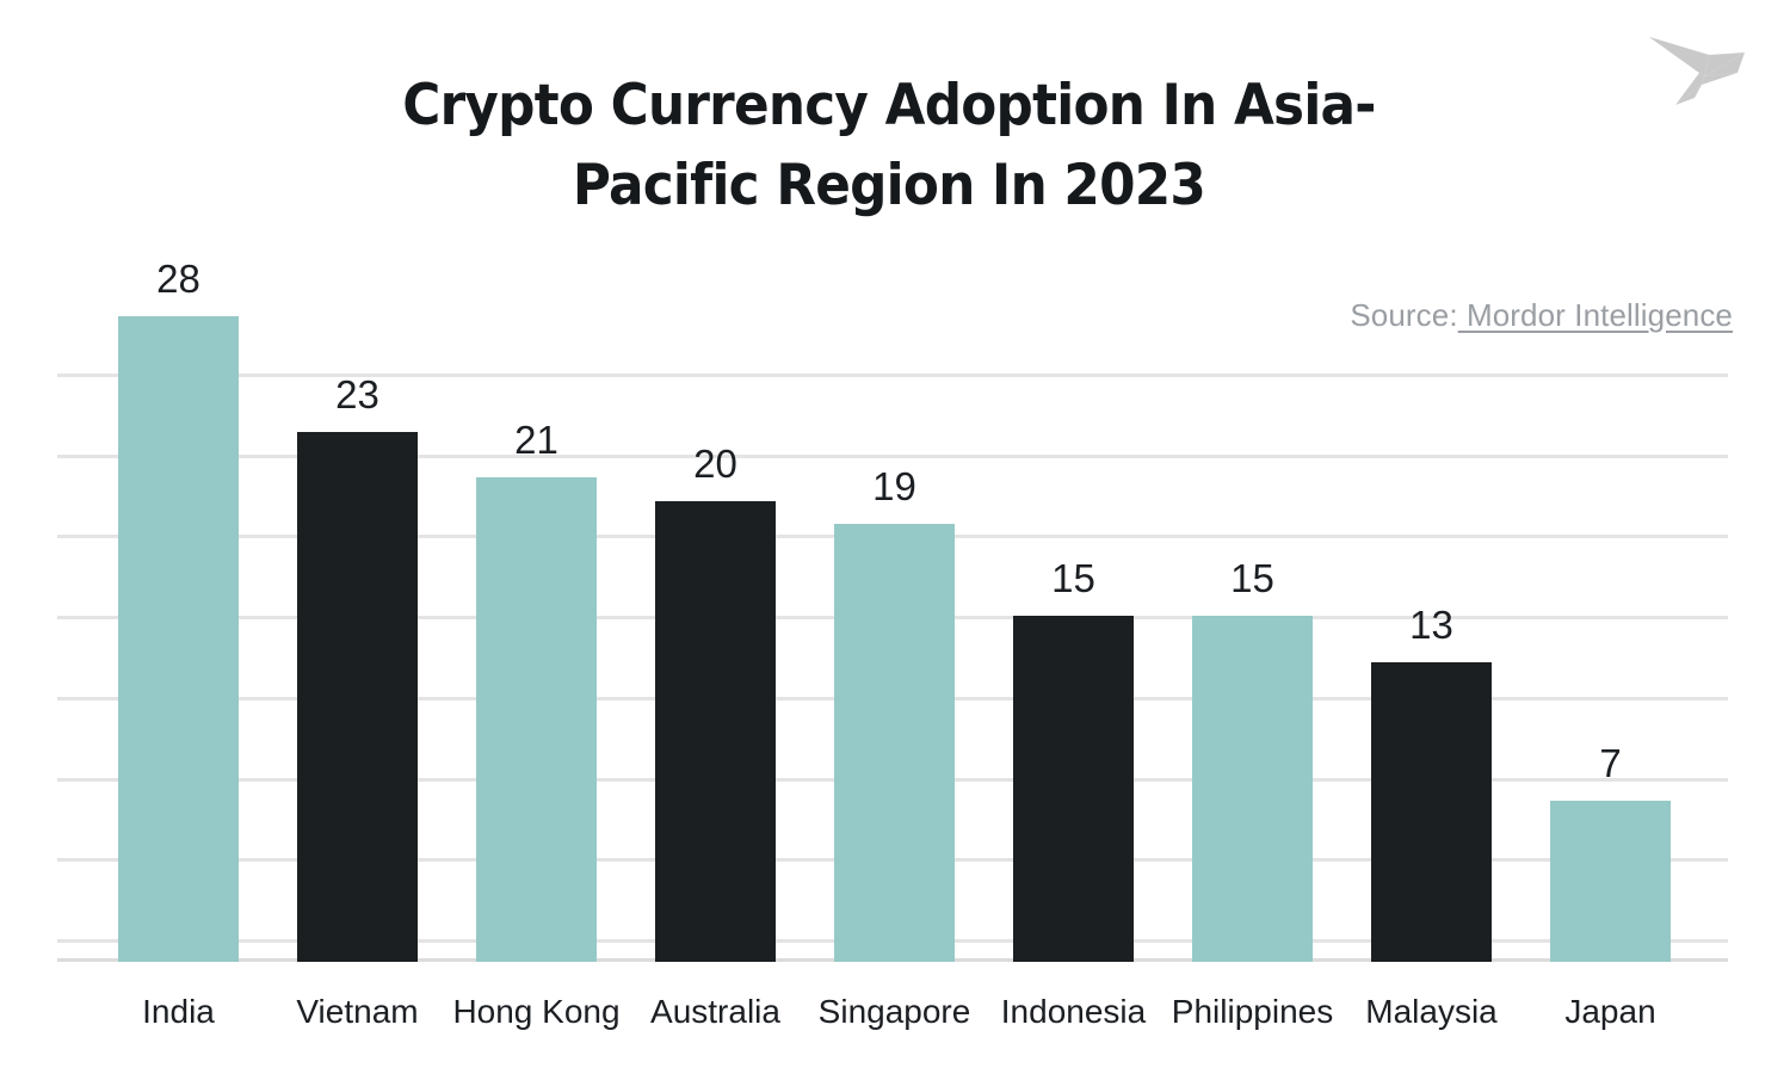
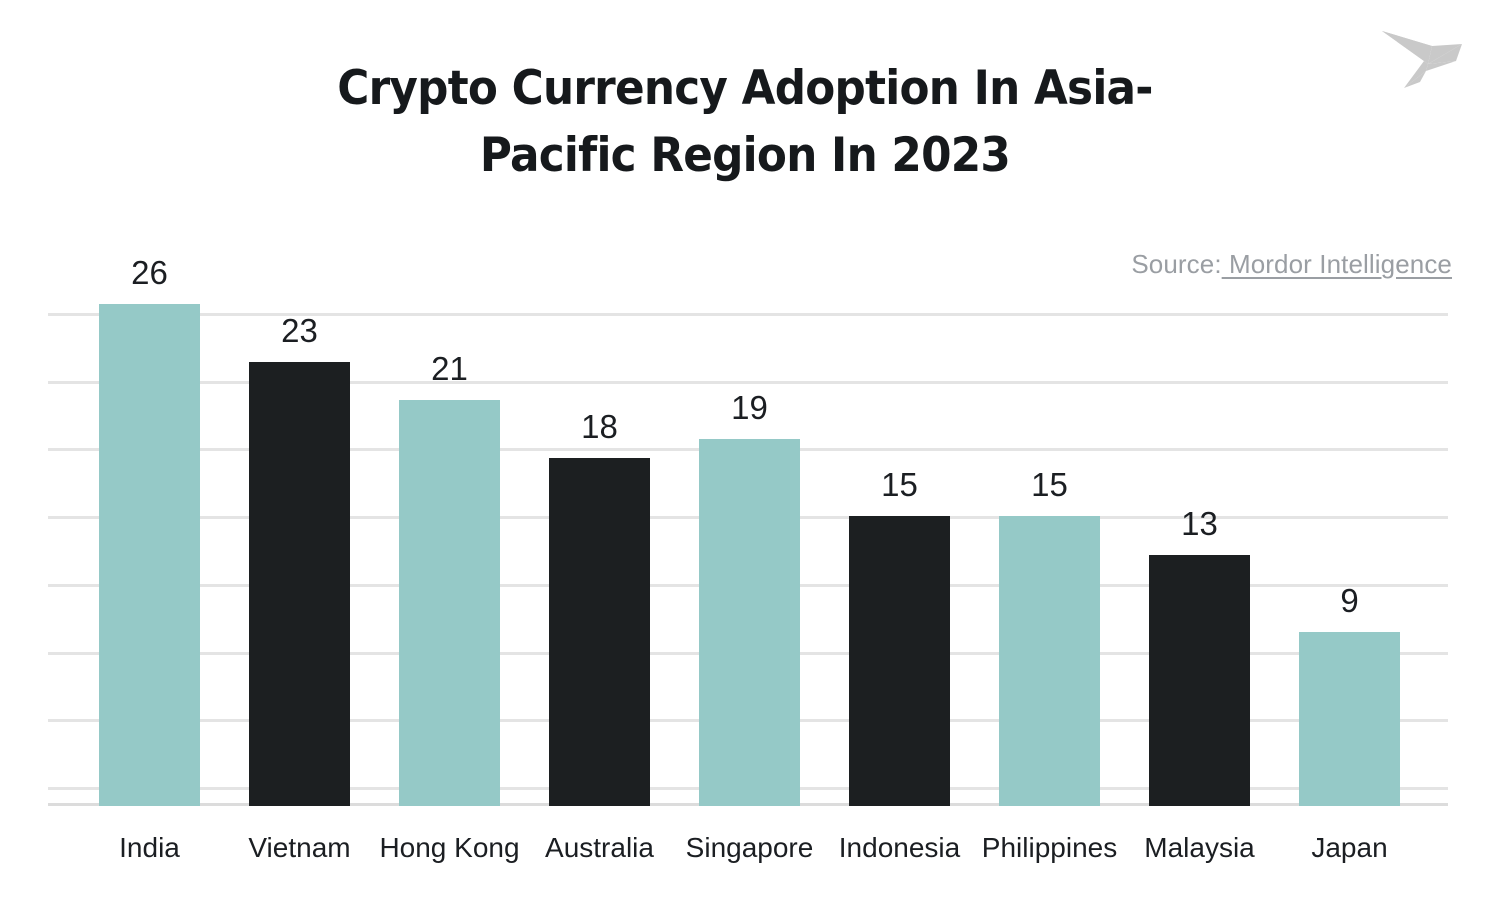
India: 28 -> 26
Australia: 20 -> 18
Japan: 7 -> 9
